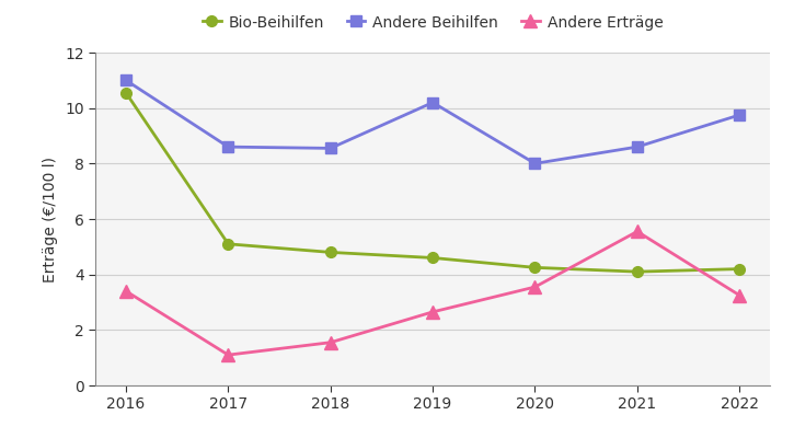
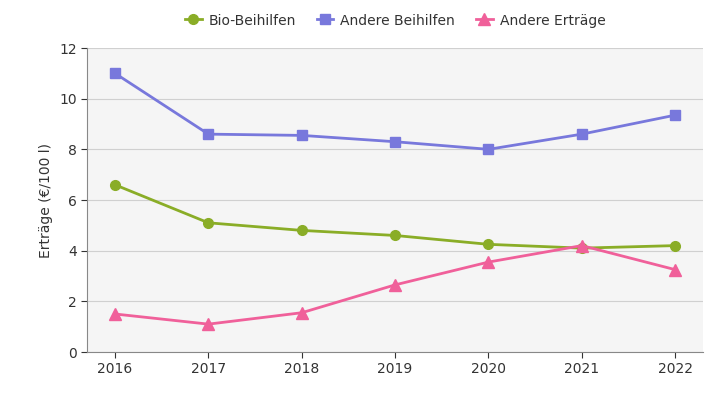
Bio-Beihilfen/2016: 10.55 -> 6.60
Andere Erträge/2016: 3.40 -> 1.50
Andere Beihilfen/2019: 10.20 -> 8.30
Andere Erträge/2021: 5.55 -> 4.20
Andere Beihilfen/2022: 9.75 -> 9.35
